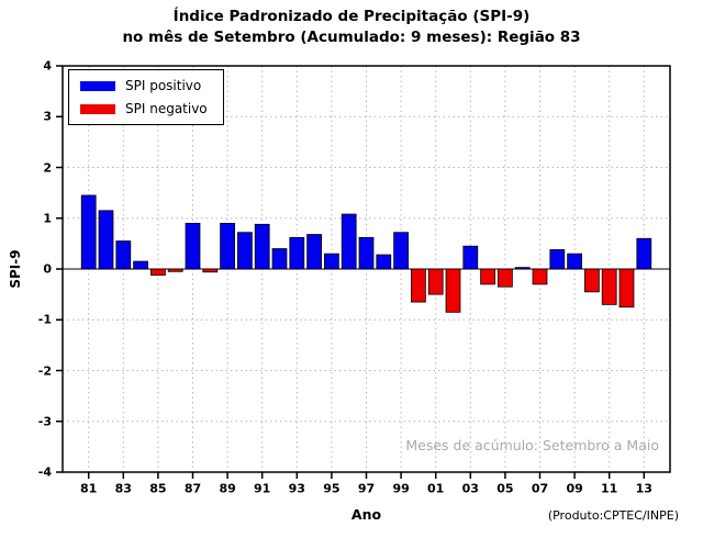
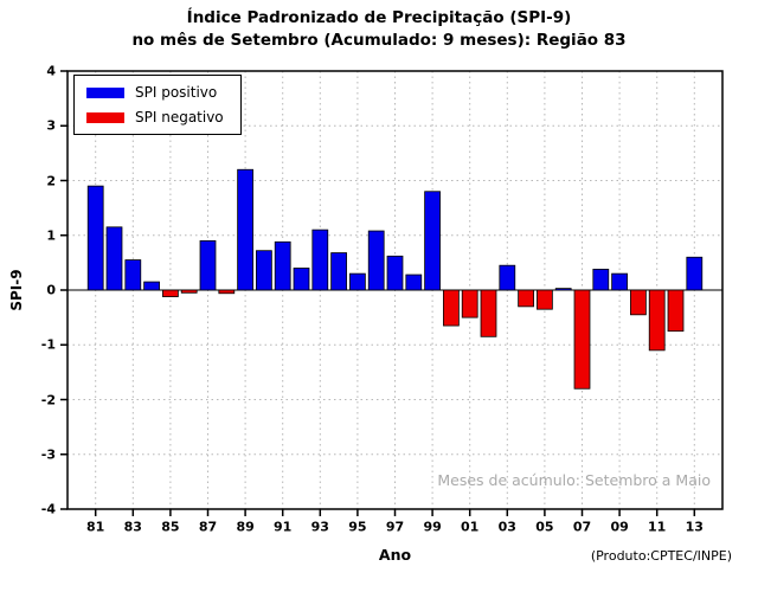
81: 1.4 -> 1.9
89: 0.9 -> 2.2
93: 0.6 -> 1.1
99: 0.7 -> 1.8
07: -0.3 -> -1.8
11: -0.7 -> -1.1
